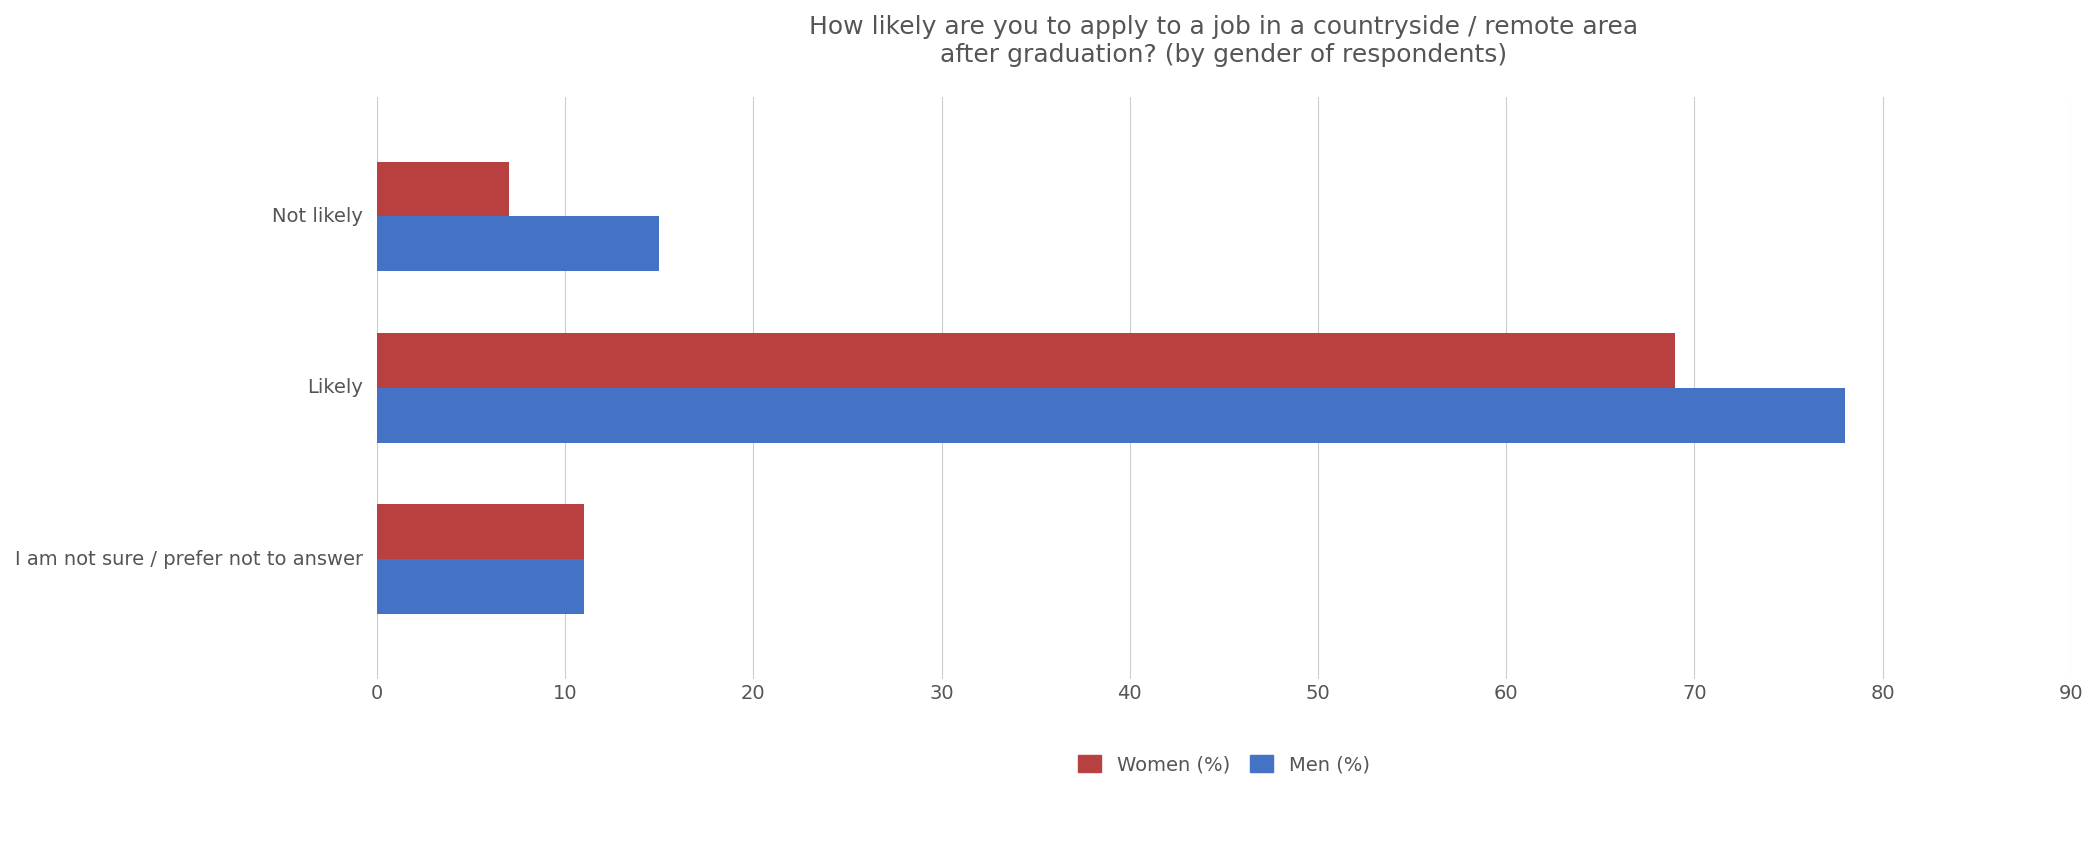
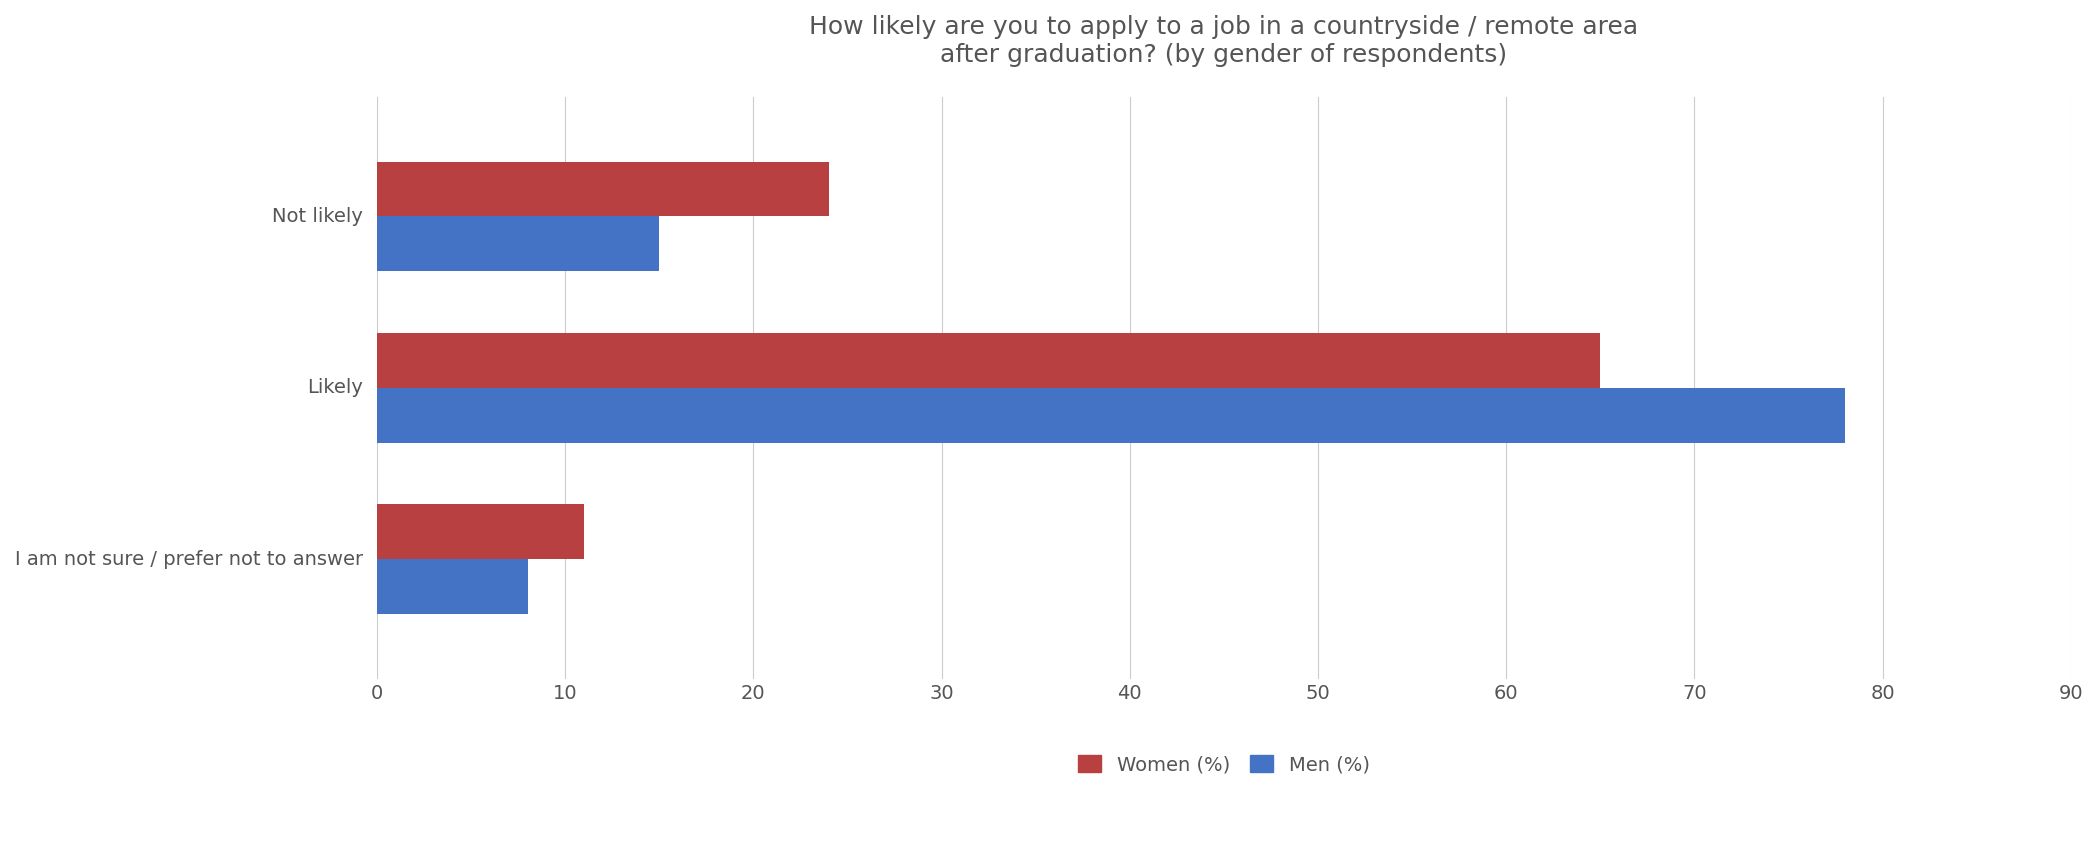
Women (%)/Not likely: 7 -> 24
Women (%)/Likely: 69 -> 65
Men (%)/I am not sure / prefer not to answer: 11 -> 8
